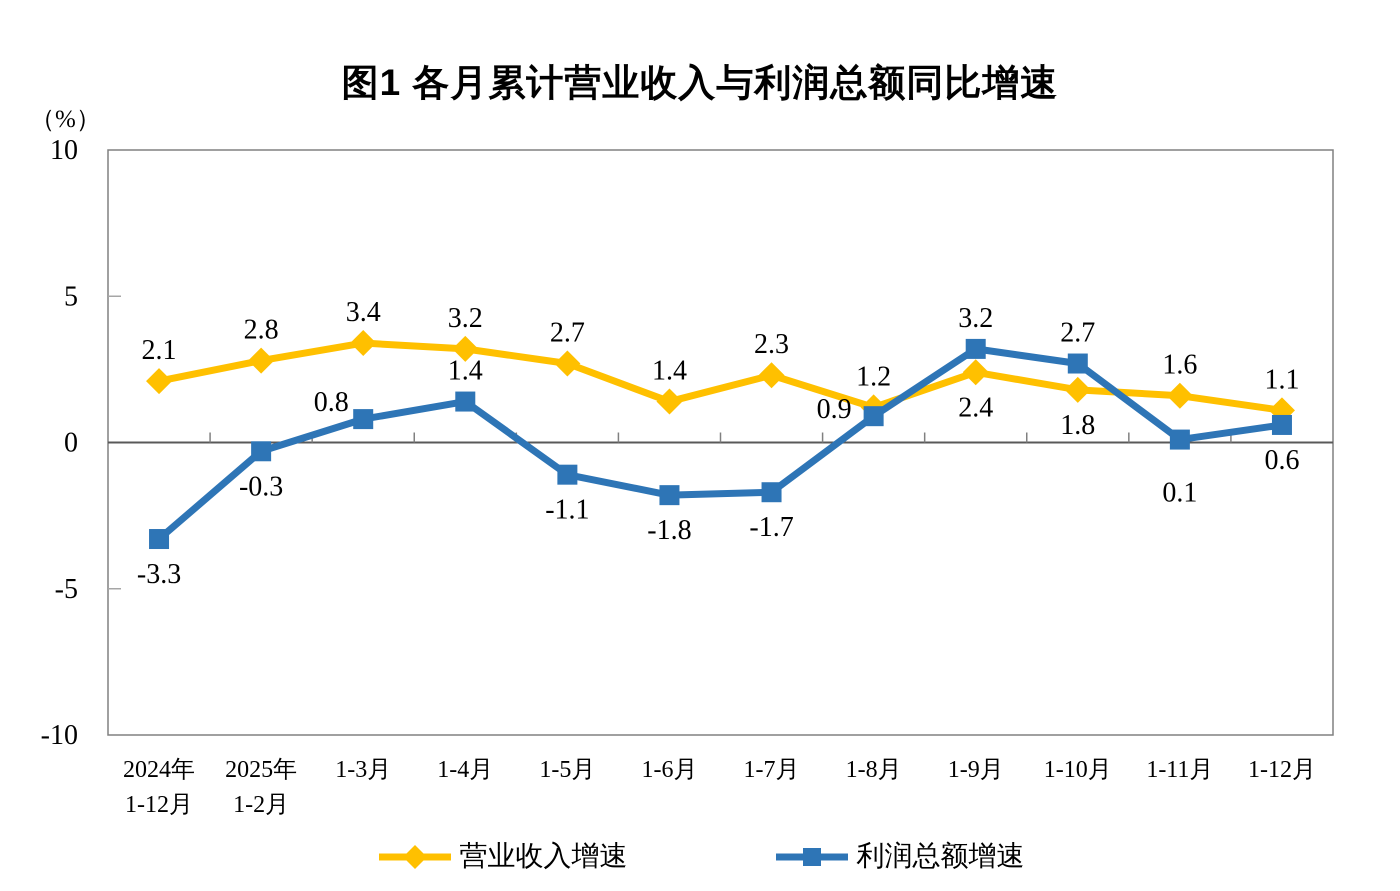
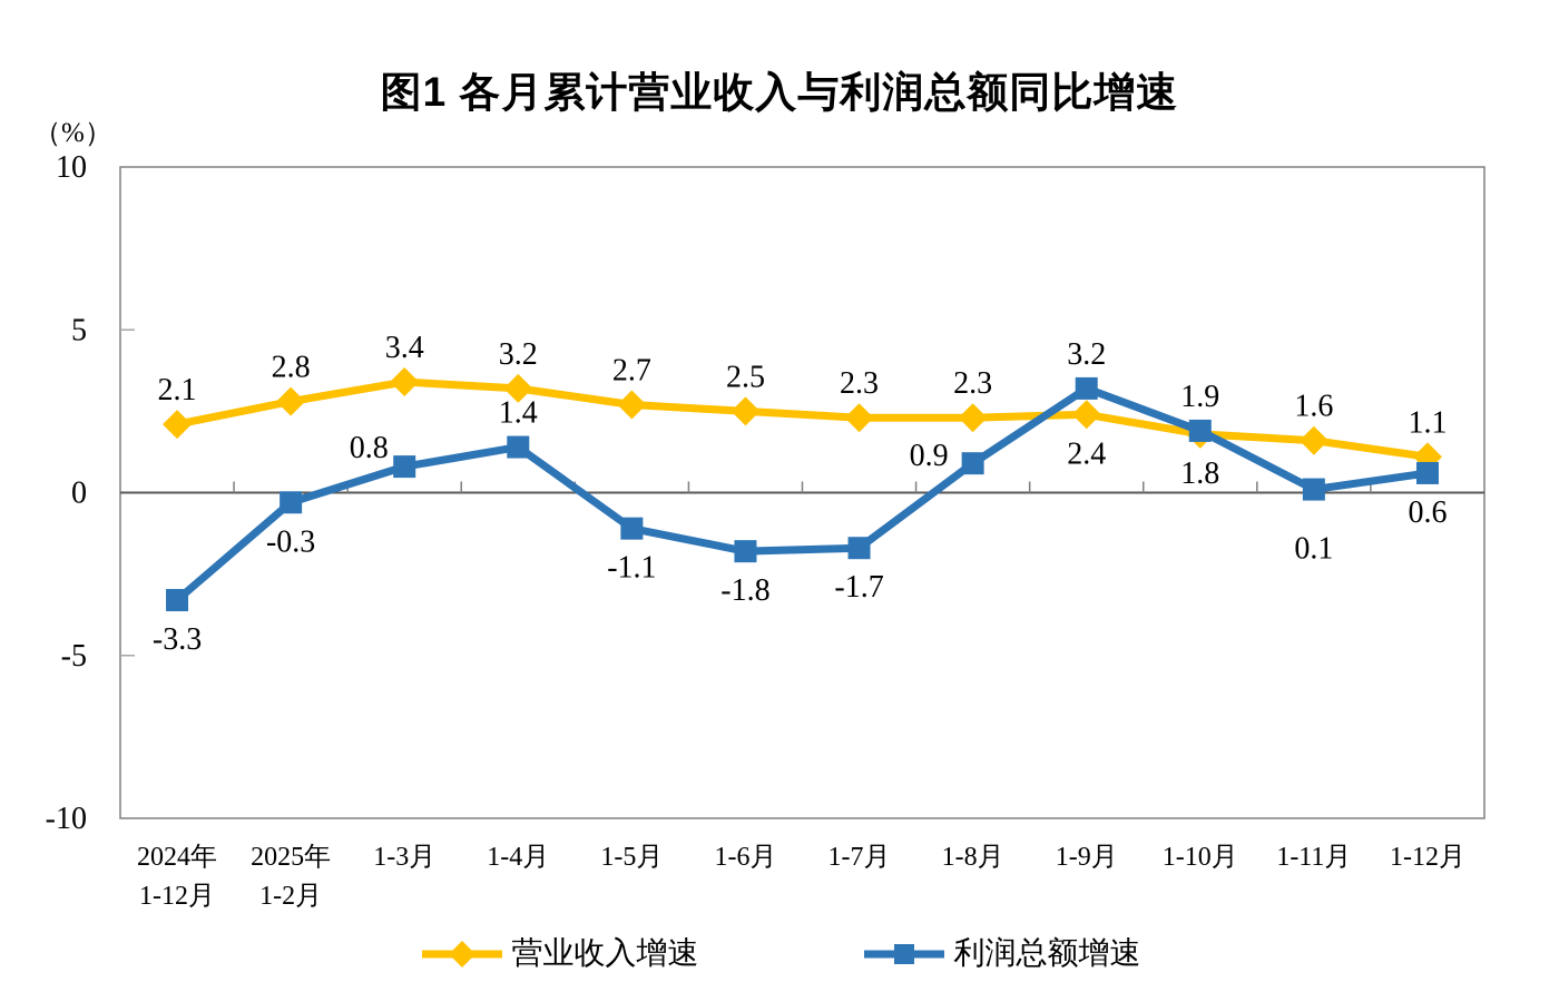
营业收入增速/1-6月: 1.4 -> 2.5
营业收入增速/1-8月: 1.2 -> 2.3
利润总额增速/1-10月: 2.7 -> 1.9
